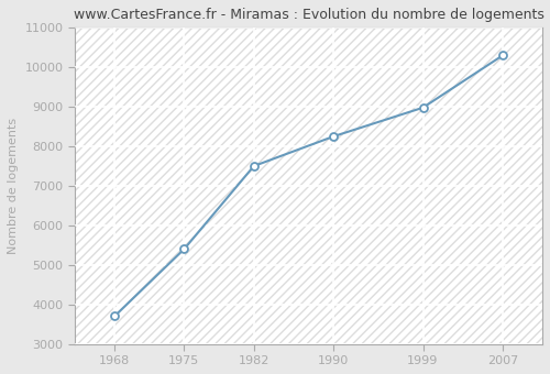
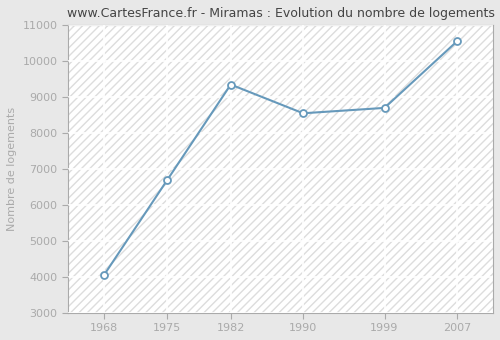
1968: 3700 -> 4050
1975: 5400 -> 6700
1982: 7500 -> 9350
1990: 8250 -> 8550
1999: 8980 -> 8700
2007: 10300 -> 10550
